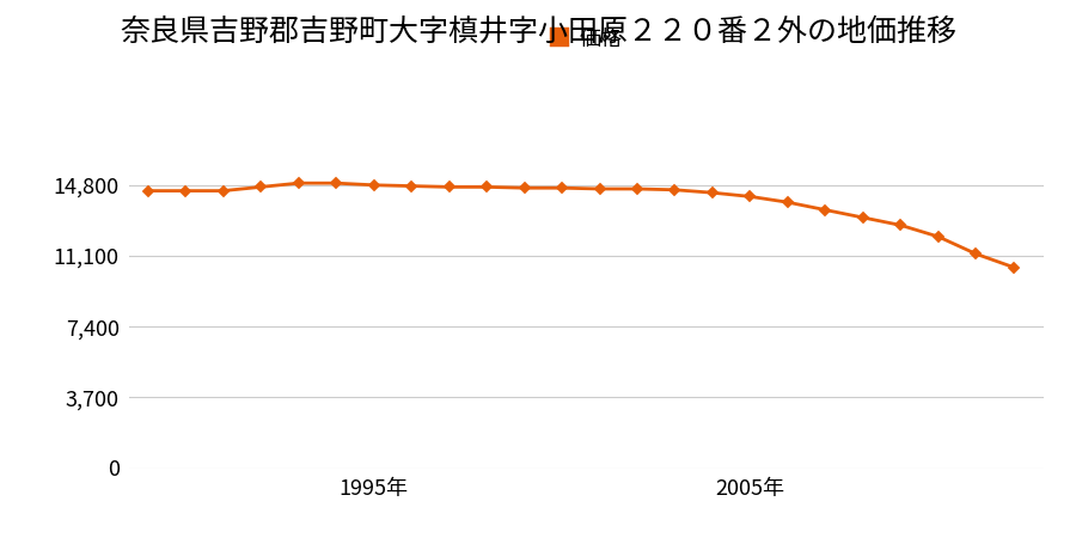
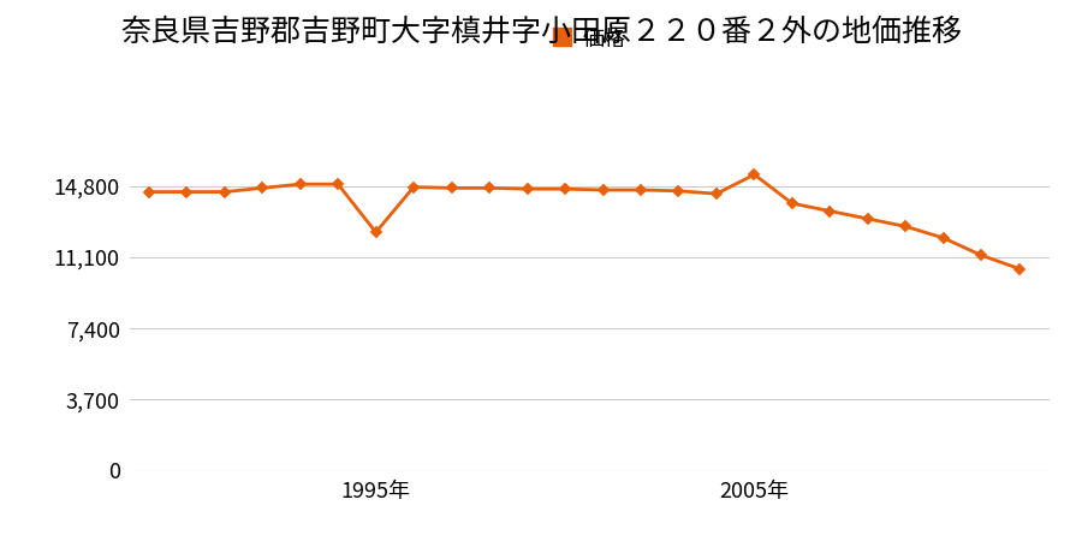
1995年: 14,800 -> 12,400
2005年: 14,200 -> 15,400
